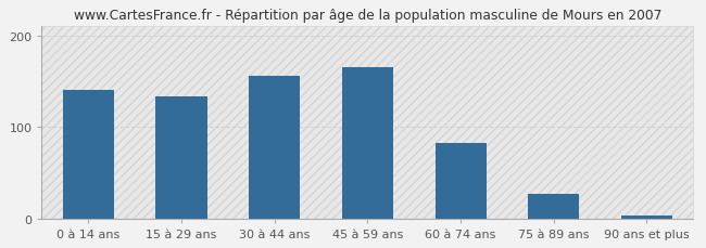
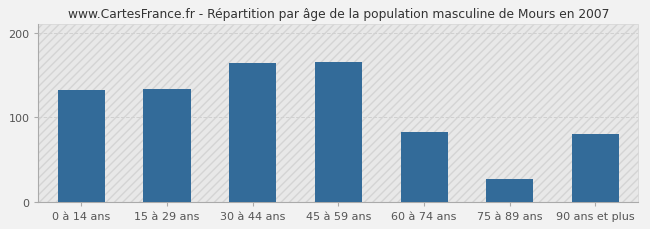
0 à 14 ans: 140 -> 132
30 à 44 ans: 156 -> 164
90 ans et plus: 3 -> 80
